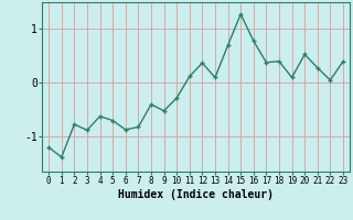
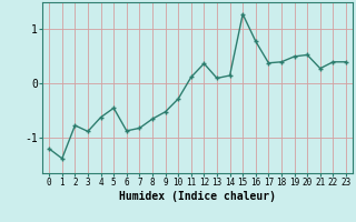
5: -0.70 -> -0.45
8: -0.40 -> -0.65
14: 0.70 -> 0.15
19: 0.10 -> 0.50
22: 0.05 -> 0.40
